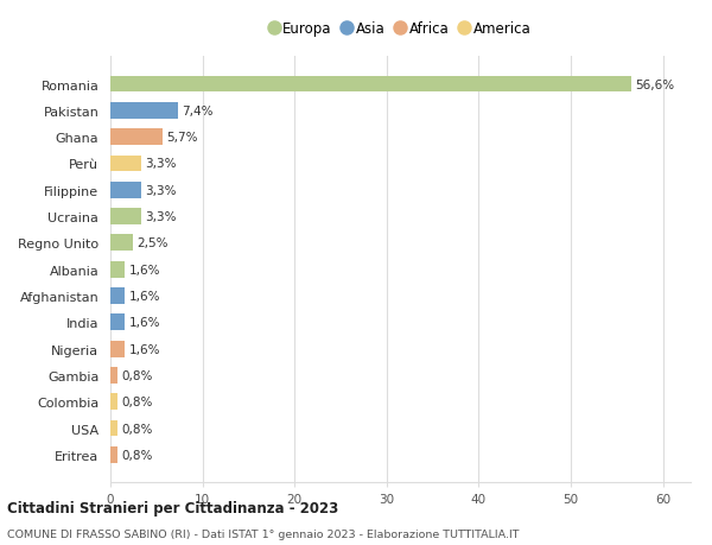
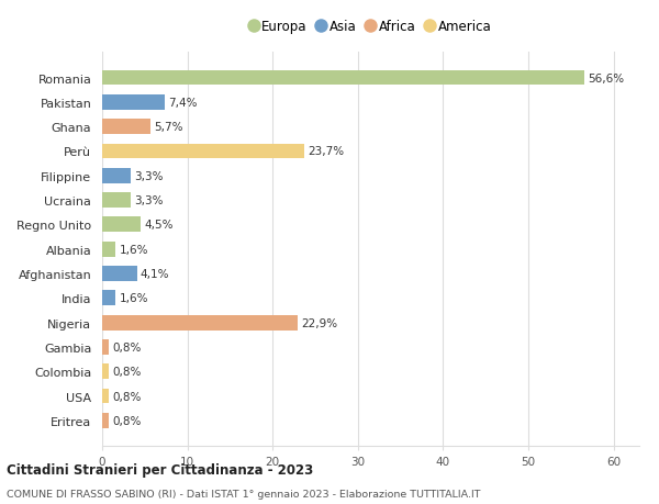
Perù: 3,3% -> 23,7%
Regno Unito: 2,5% -> 4,5%
Afghanistan: 1,6% -> 4,1%
Nigeria: 1,6% -> 22,9%
